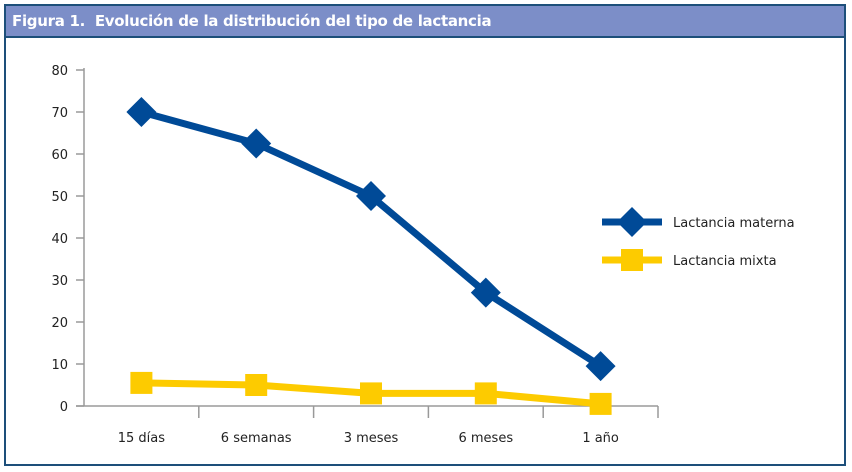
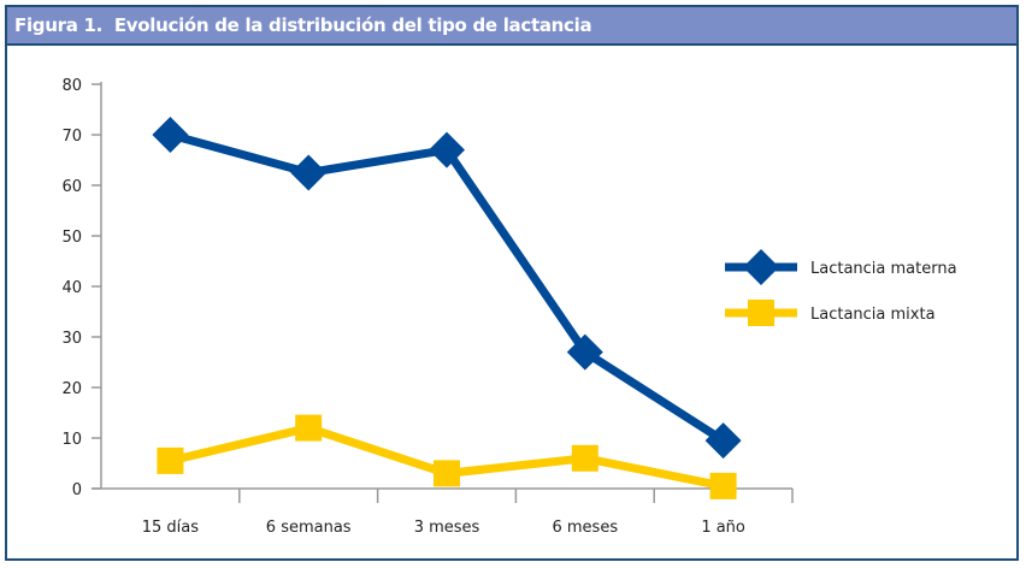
Lactancia mixta/6 semanas: 5 -> 12
Lactancia materna/3 meses: 50 -> 67
Lactancia mixta/6 meses: 3 -> 6
